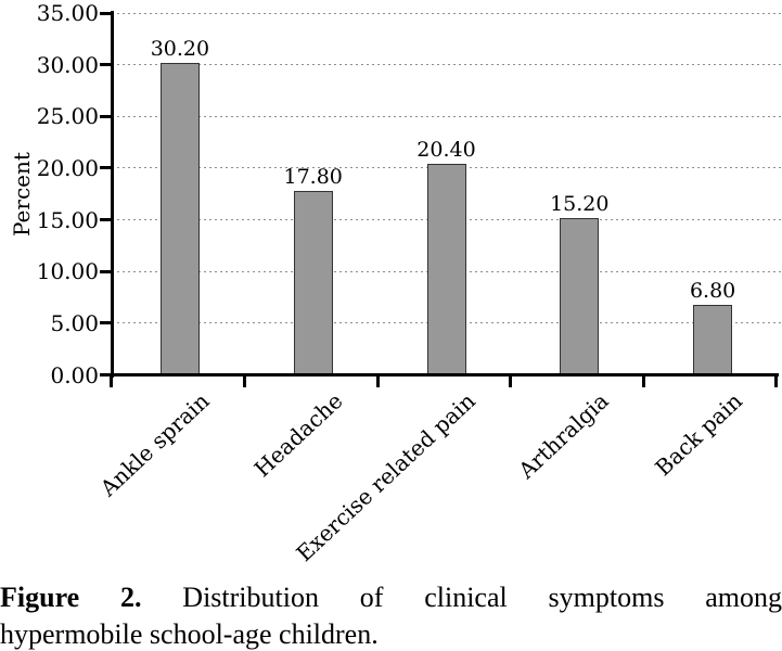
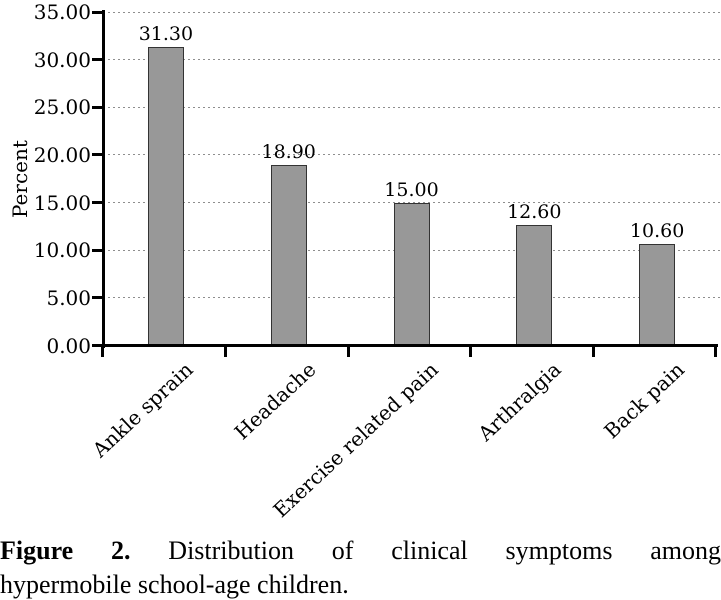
Ankle sprain: 30.20 -> 31.30
Headache: 17.80 -> 18.90
Exercise related pain: 20.40 -> 15.00
Arthralgia: 15.20 -> 12.60
Back pain: 6.80 -> 10.60
